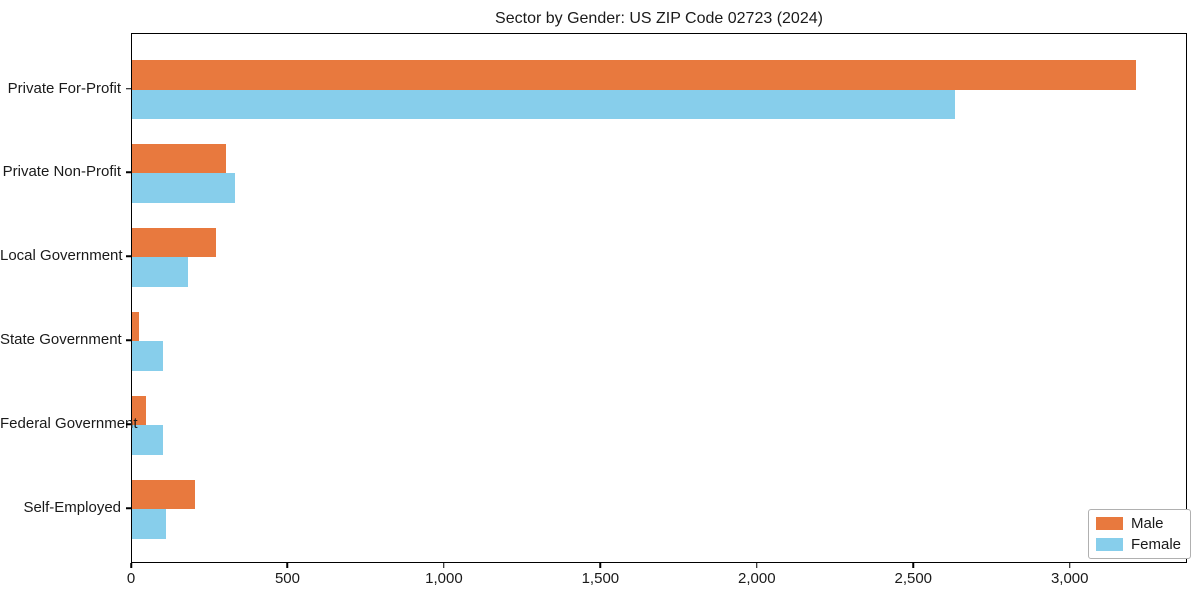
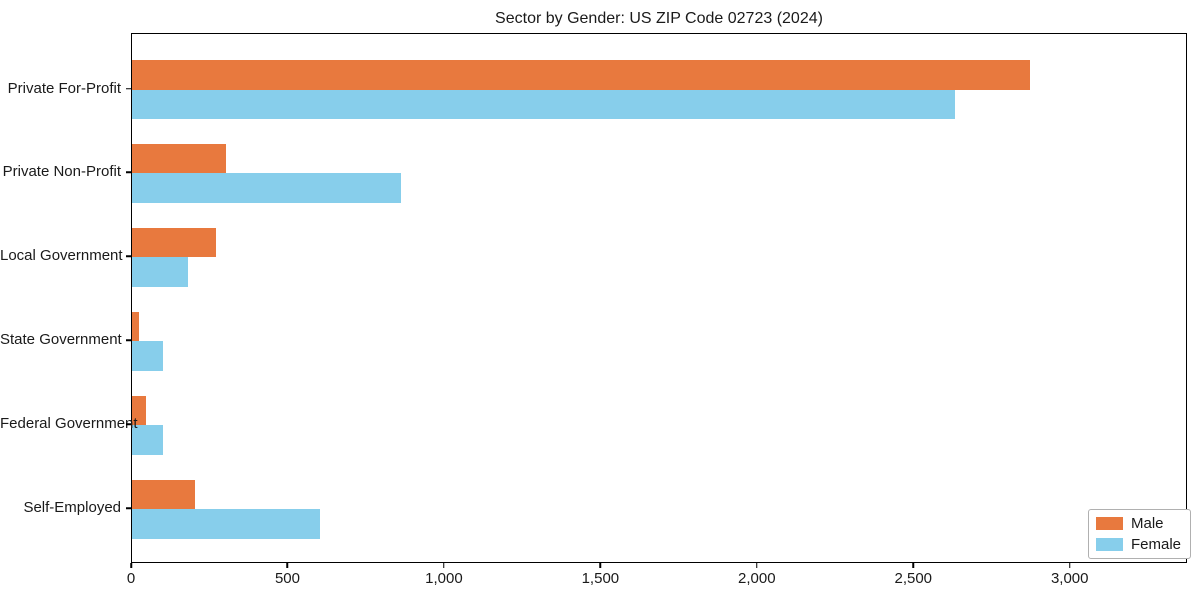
Male/Private For-Profit: 3210 -> 2870
Female/Private Non-Profit: 330 -> 860
Female/Self-Employed: 110 -> 600
